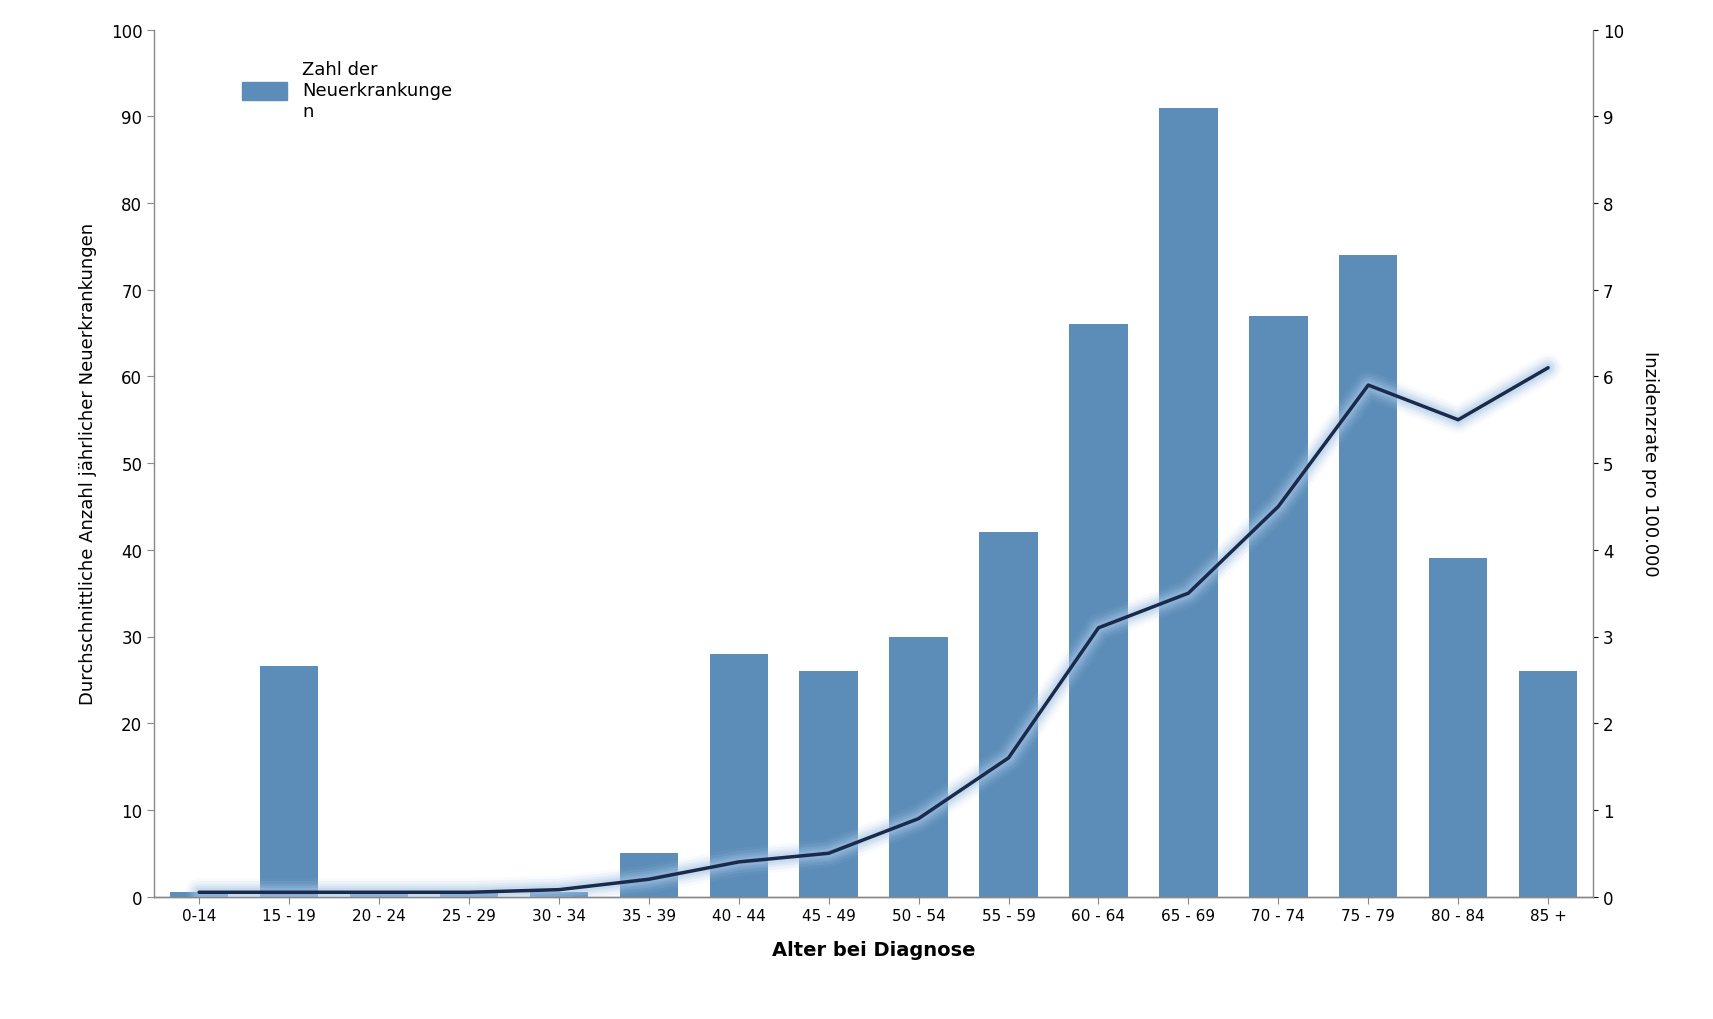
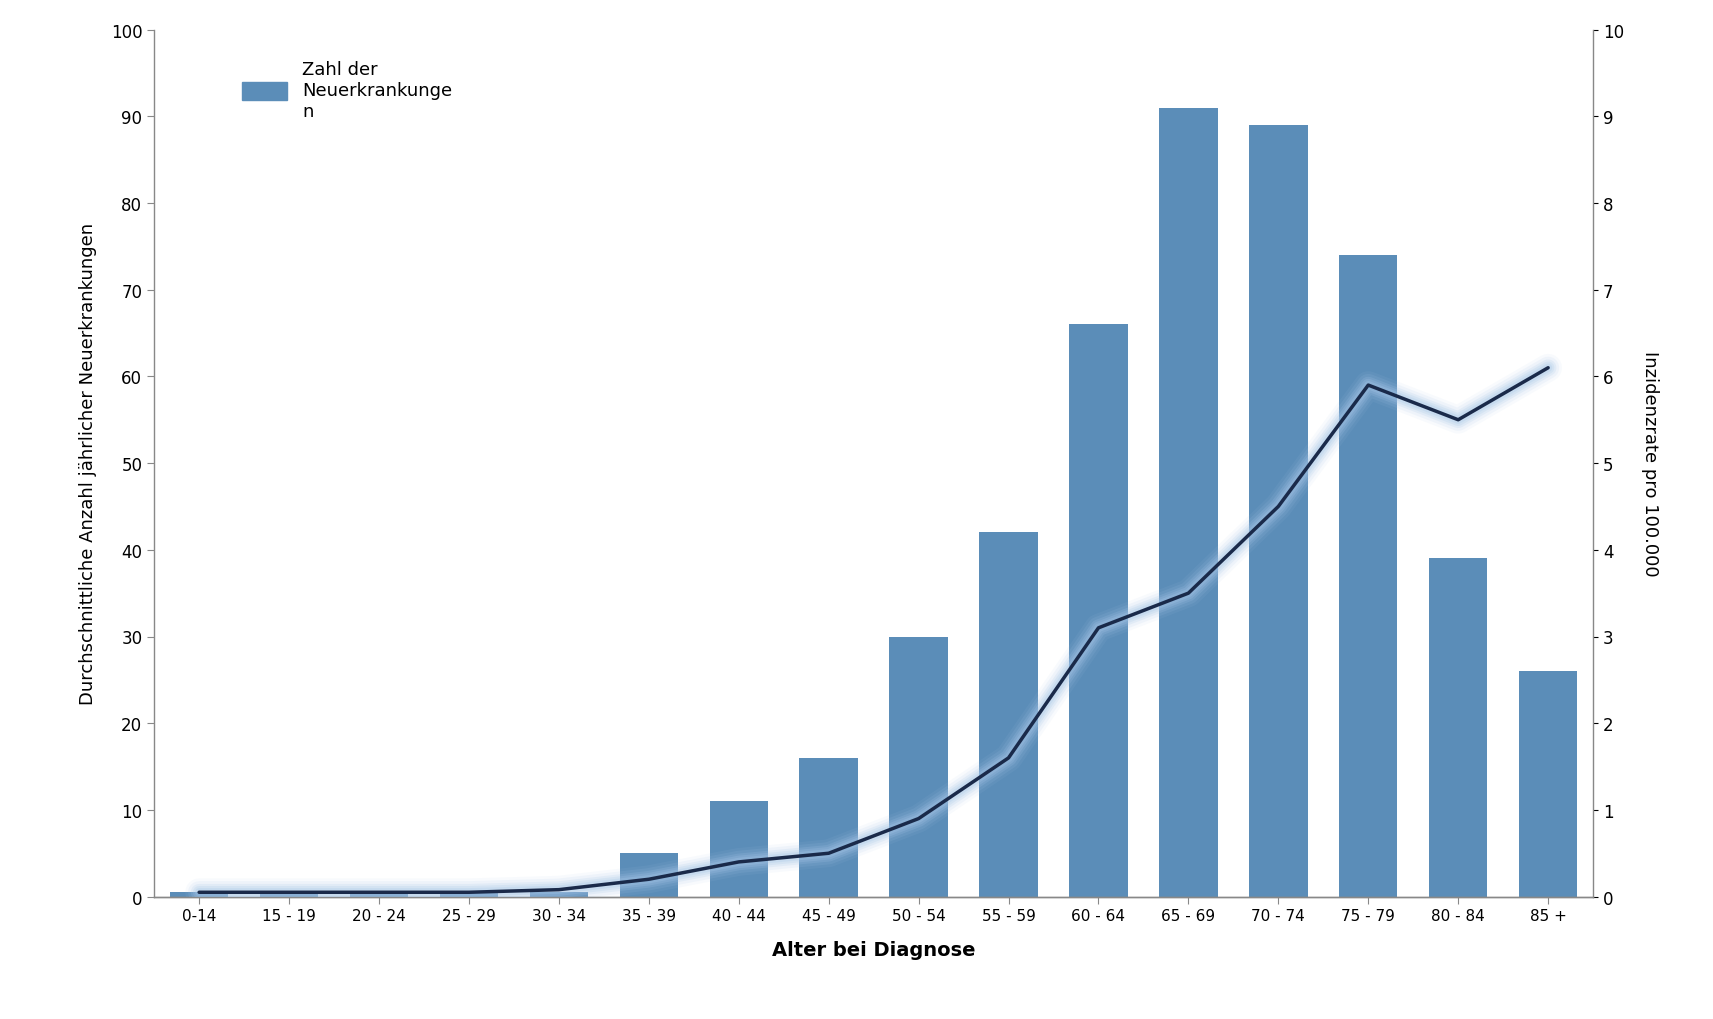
Zahl der Neuerkrankunge n/15 - 19: 26.6 -> 0.5
Zahl der Neuerkrankunge n/40 - 44: 28.0 -> 11.0
Zahl der Neuerkrankunge n/45 - 49: 26.0 -> 16.0
Zahl der Neuerkrankunge n/70 - 74: 67.0 -> 89.0
